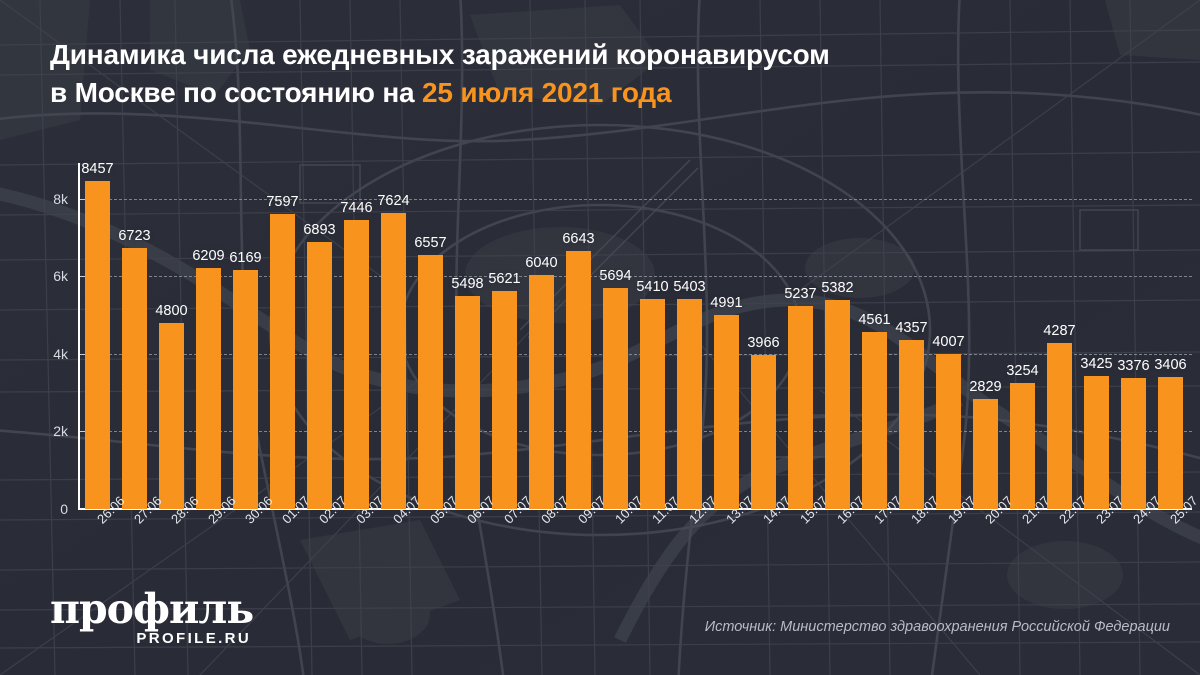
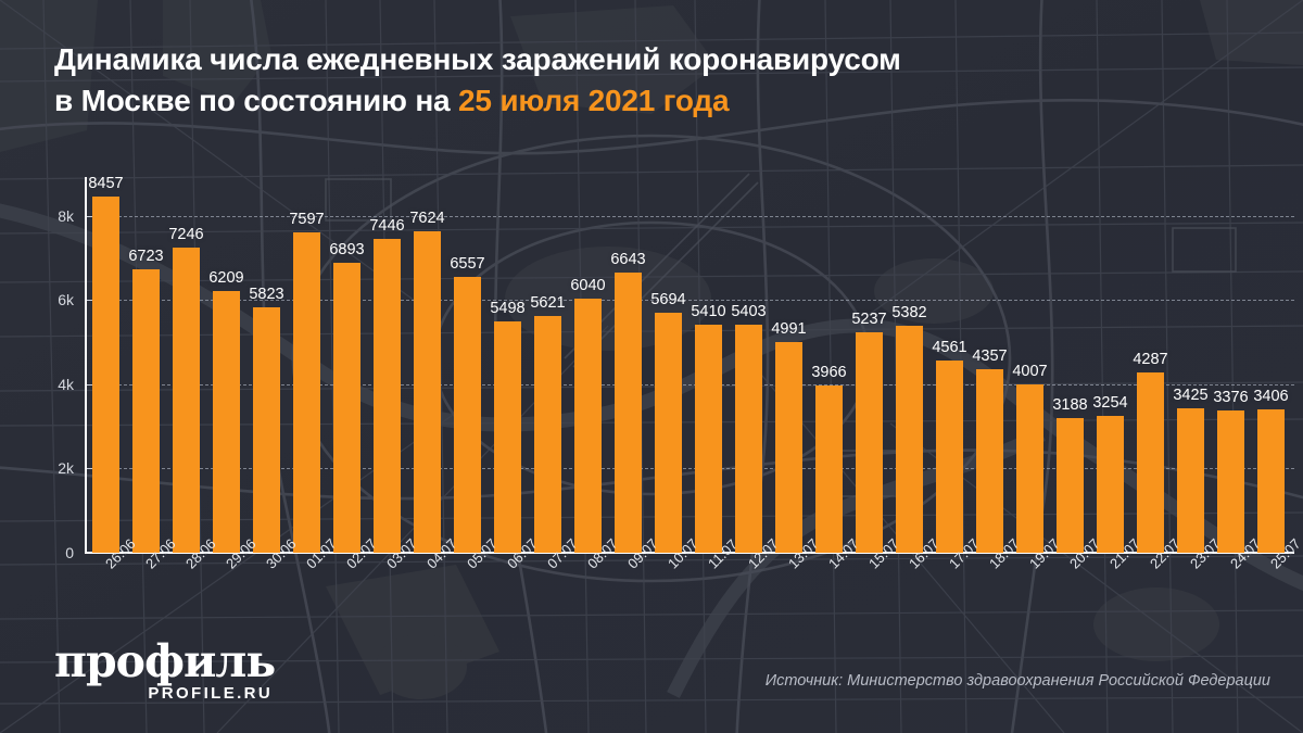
28.06: 4800 -> 7246
30.06: 6169 -> 5823
20.07: 2829 -> 3188
